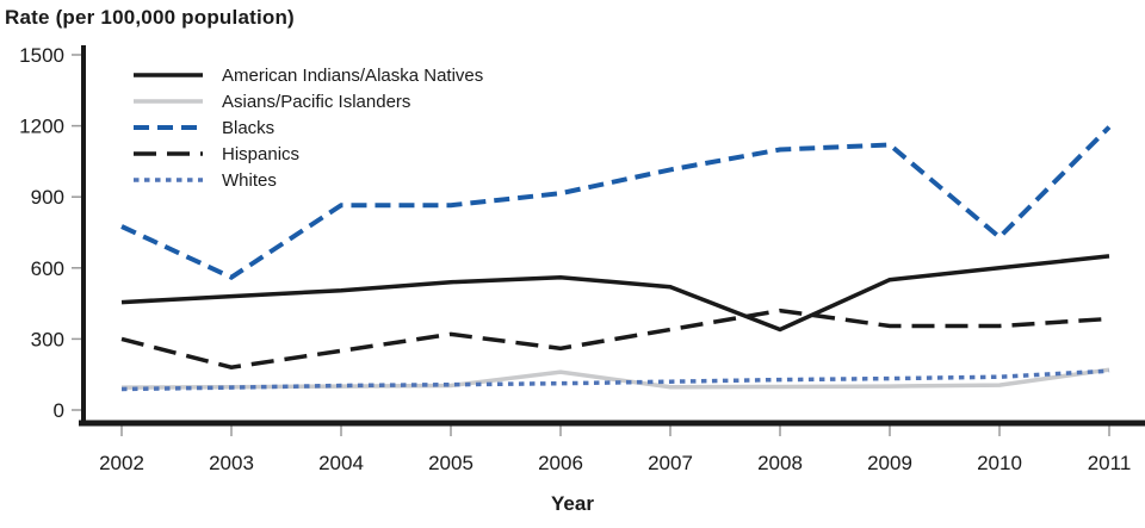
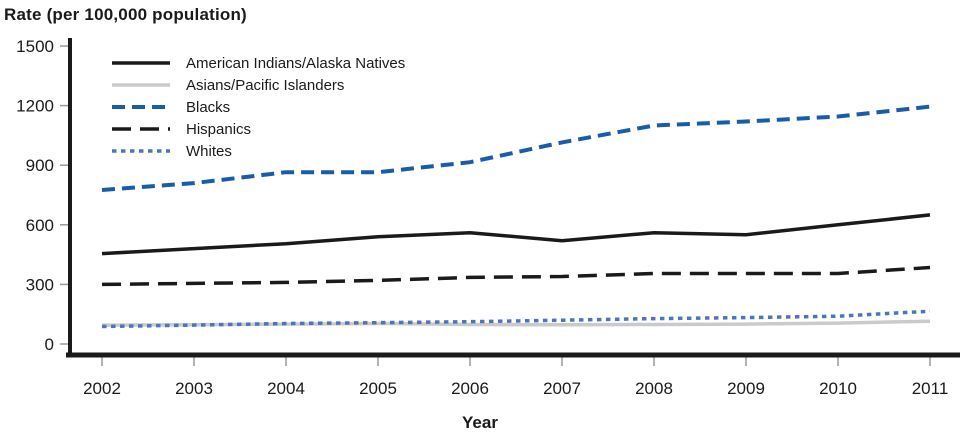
Blacks/2003: 560 -> 810
Hispanics/2003: 180 -> 300
Hispanics/2004: 250 -> 310
Asians/Pacific Islanders/2006: 160 -> 100
Hispanics/2006: 260 -> 340
American Indians/Alaska Natives/2008: 340 -> 560
Hispanics/2008: 420 -> 360
Blacks/2010: 730 -> 1140
Asians/Pacific Islanders/2011: 170 -> 120
